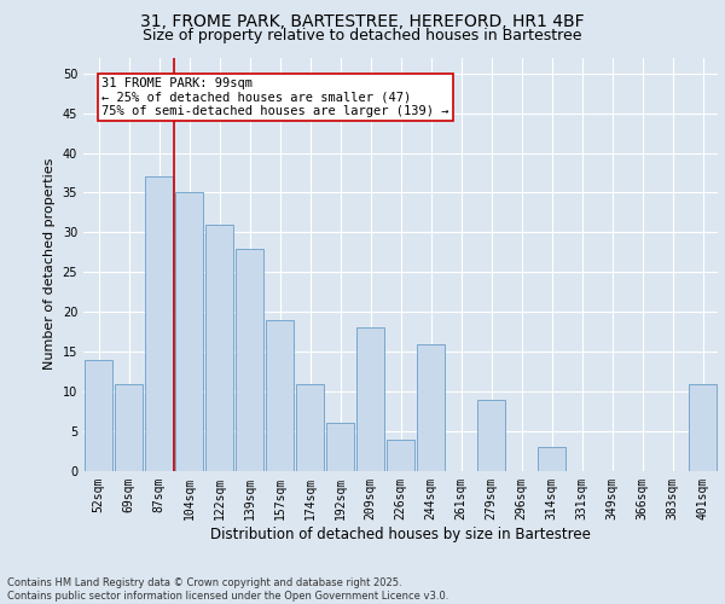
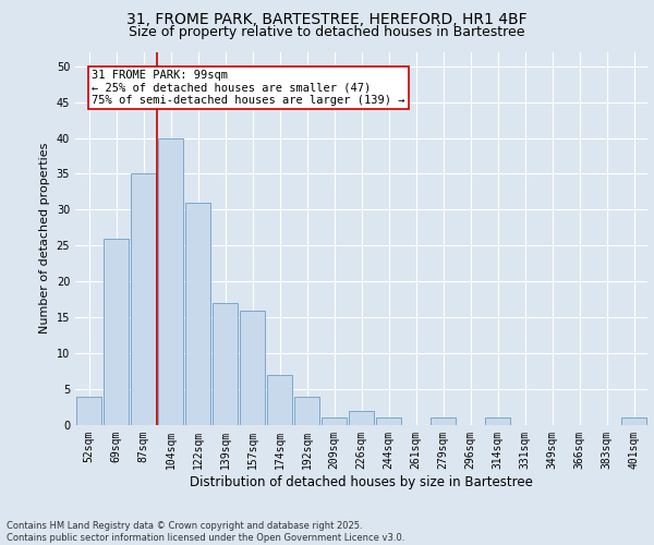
52sqm: 14 -> 4
69sqm: 11 -> 26
87sqm: 37 -> 35
104sqm: 35 -> 40
139sqm: 28 -> 17
157sqm: 19 -> 16
174sqm: 11 -> 7
192sqm: 6 -> 4
209sqm: 18 -> 1
226sqm: 4 -> 2
244sqm: 16 -> 1
279sqm: 9 -> 1
314sqm: 3 -> 1
401sqm: 11 -> 1
